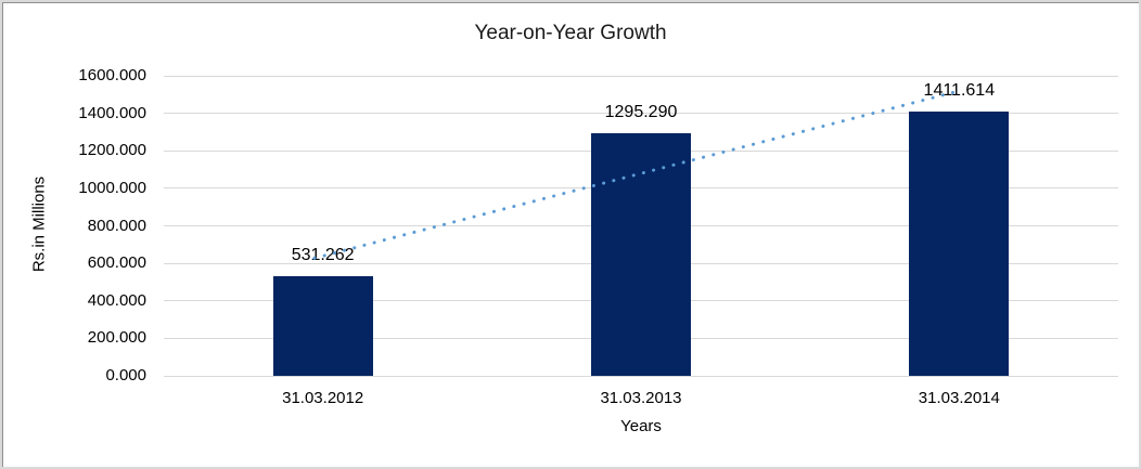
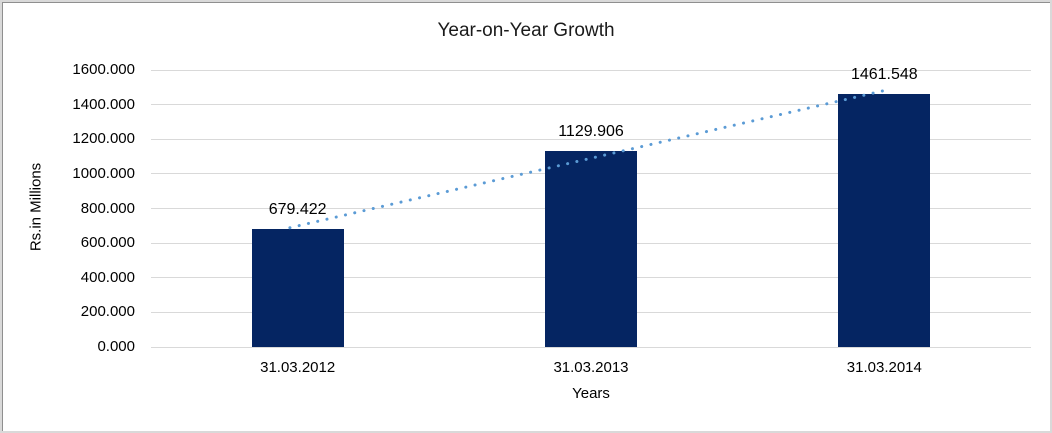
31.03.2012: 531.262 -> 679.422
31.03.2013: 1295.290 -> 1129.906
31.03.2014: 1411.614 -> 1461.548
